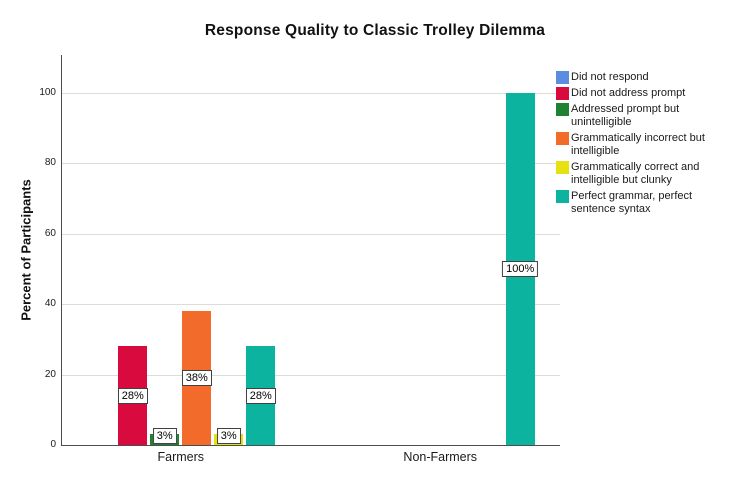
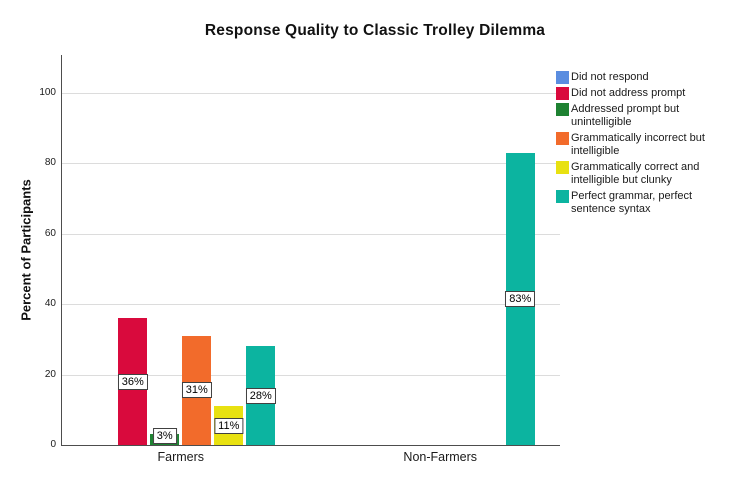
Did not address prompt/Farmers: 28% -> 36%
Grammatically incorrect but intelligible/Farmers: 38% -> 31%
Grammatically correct and intelligible but clunky/Farmers: 3% -> 11%
Perfect grammar, perfect sentence syntax/Non-Farmers: 100% -> 83%
